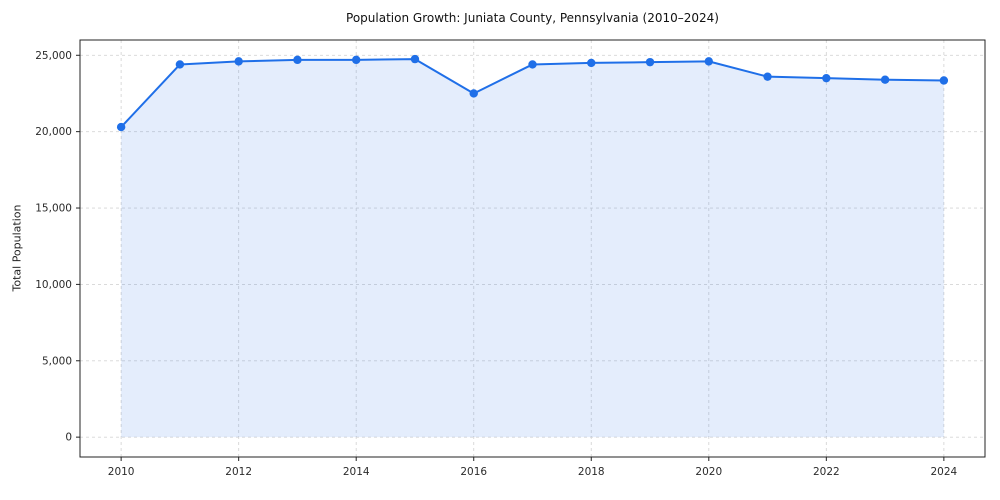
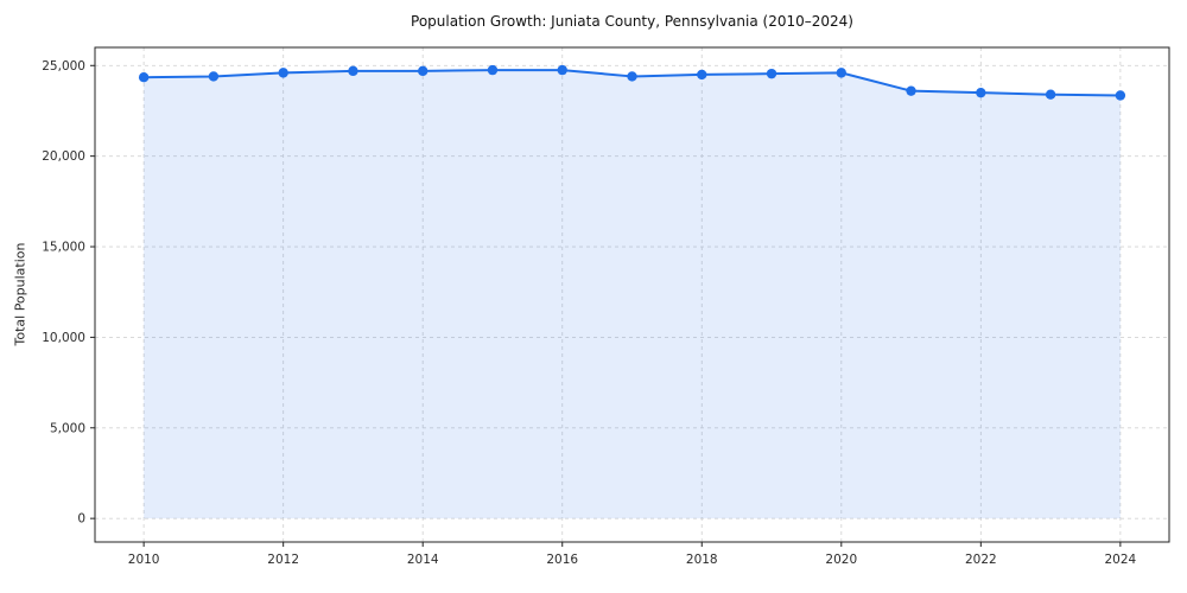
2010: 20300 -> 24400
2016: 22500 -> 24800
